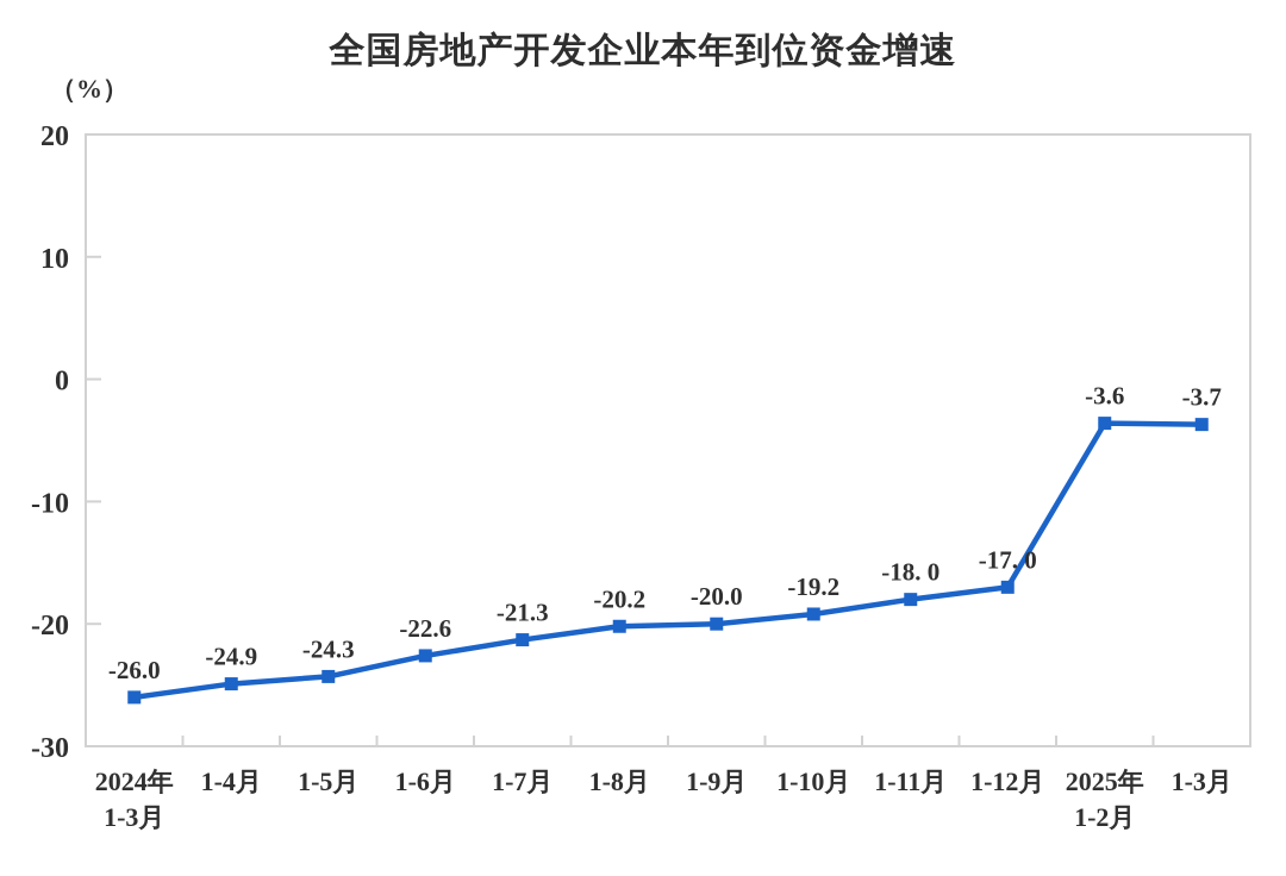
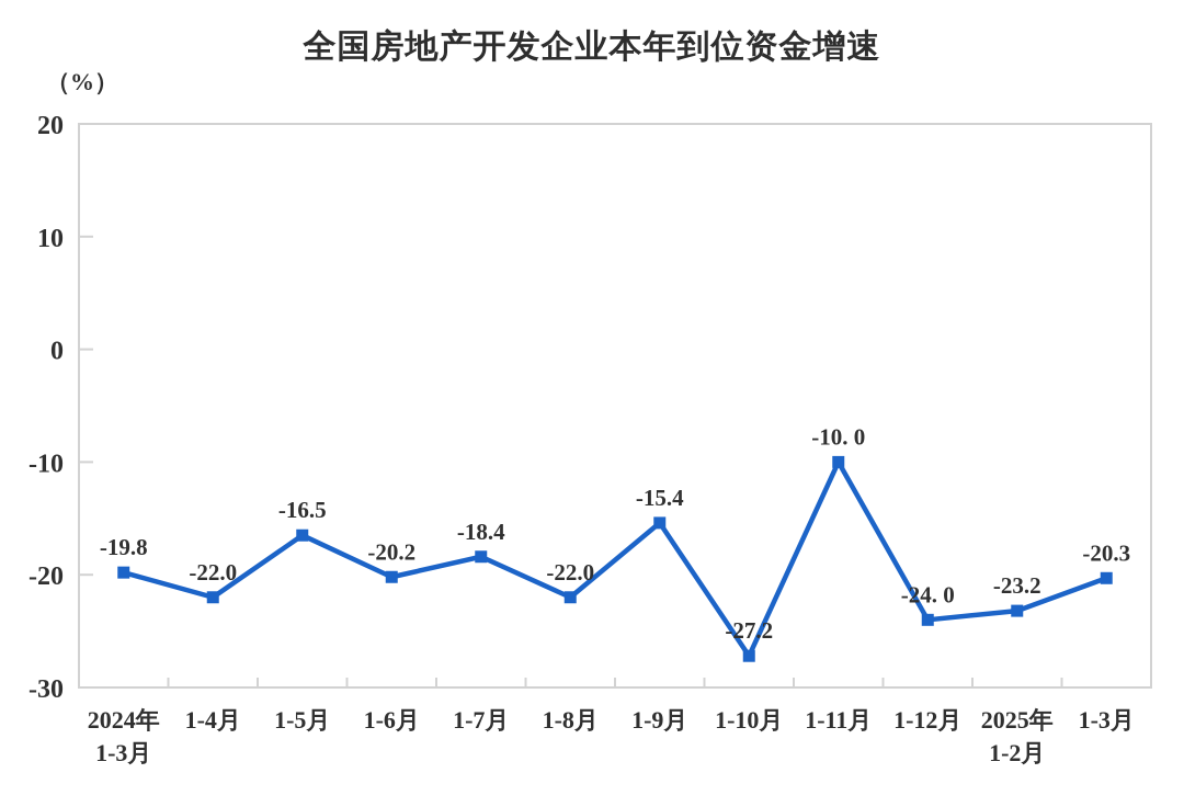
2024年 1-3月: -26.0 -> -19.8
1-4月: -24.9 -> -22.0
1-5月: -24.3 -> -16.5
1-6月: -22.6 -> -20.2
1-7月: -21.3 -> -18.4
1-8月: -20.2 -> -22.0
1-9月: -20.0 -> -15.4
1-10月: -19.2 -> -27.2
1-11月: -18 -> -10
1-12月: -17 -> -24
2025年 1-2月: -3.6 -> -23.2
1-3月: -3.7 -> -20.3
